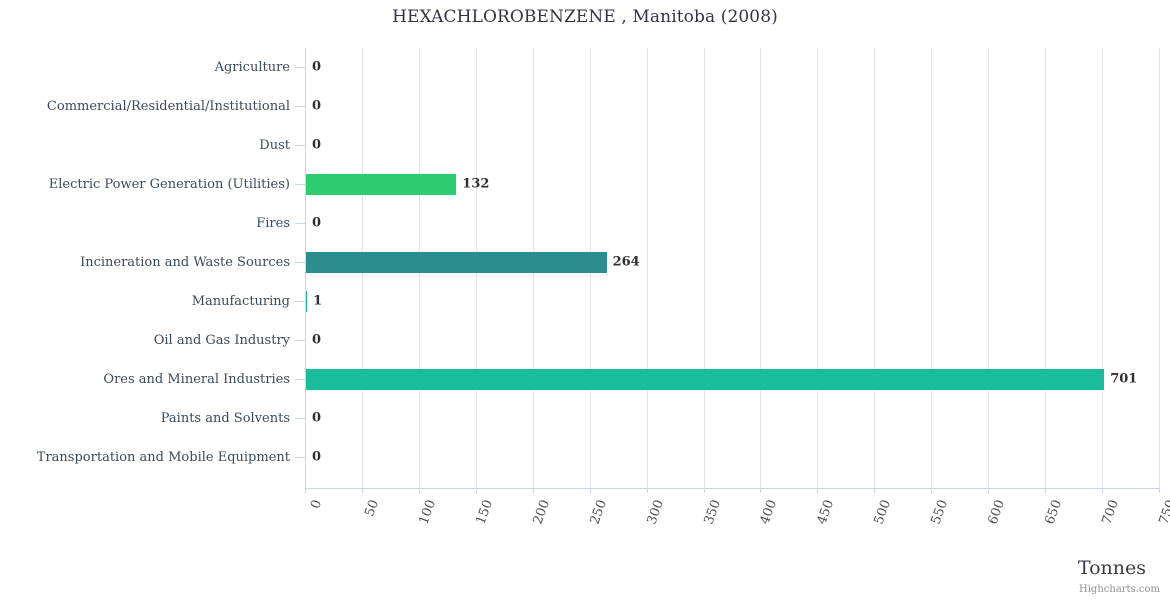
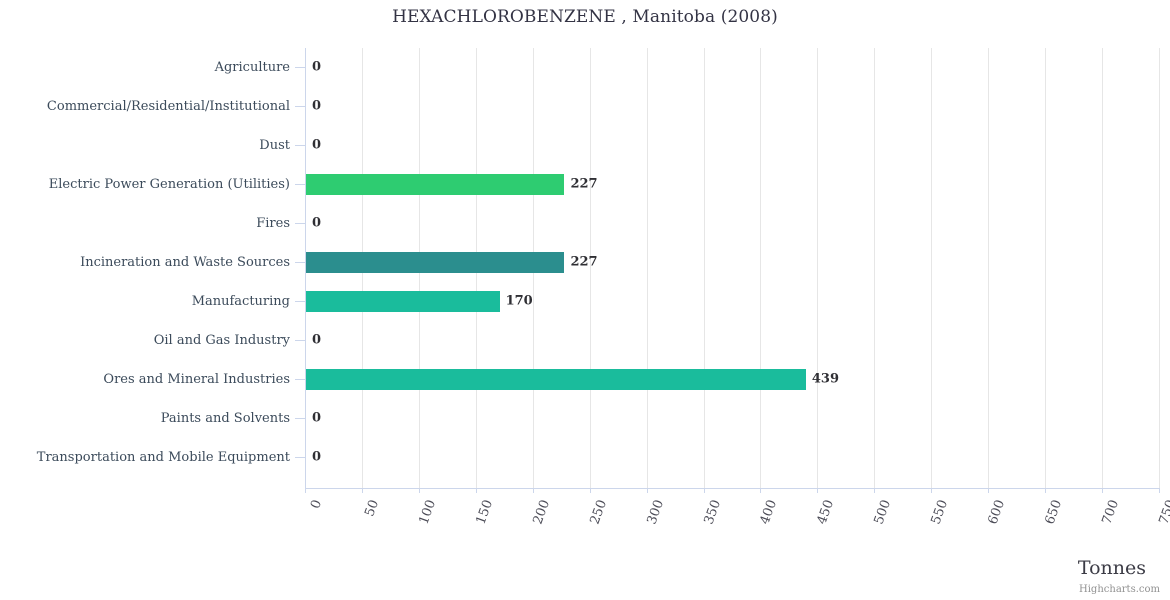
Electric Power Generation (Utilities): 132 -> 227
Incineration and Waste Sources: 264 -> 227
Manufacturing: 1 -> 170
Ores and Mineral Industries: 701 -> 439
